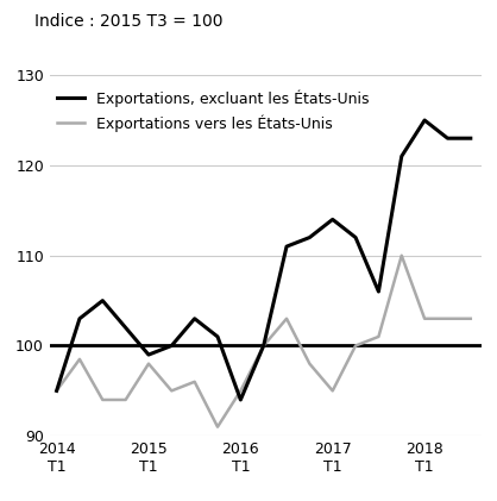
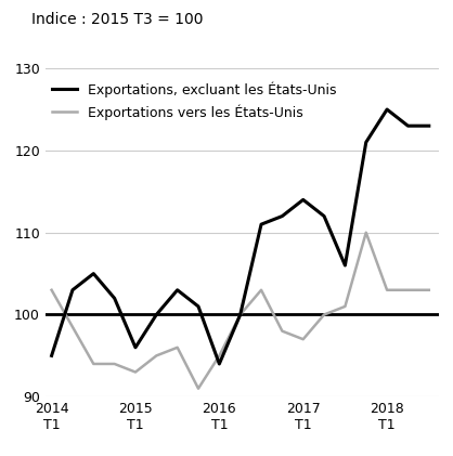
Exportations vers les États-Unis/2014 T1: 95.0 -> 103.0
Exportations, excluant les États-Unis/2015 T1: 99 -> 96
Exportations vers les États-Unis/2015 T1: 98.0 -> 93.0
Exportations vers les États-Unis/2017 T1: 95.0 -> 97.0
